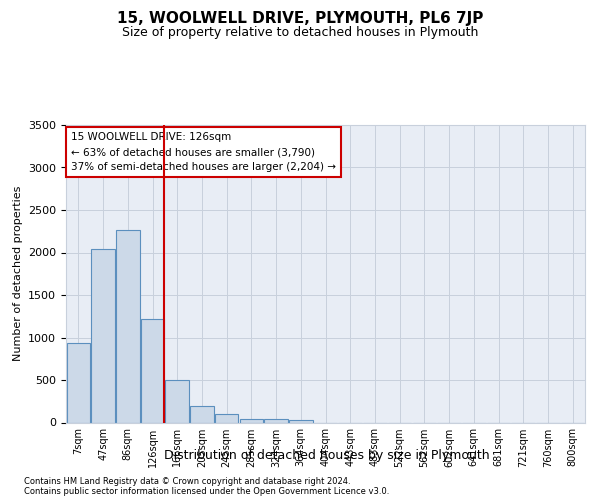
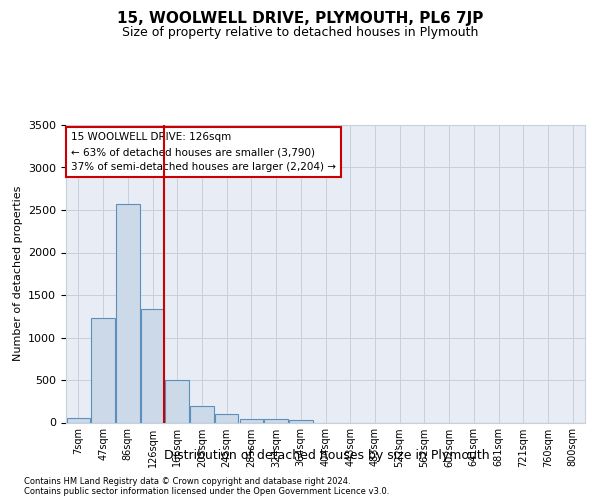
7sqm: 940 -> 50
47sqm: 2040 -> 1230
86sqm: 2260 -> 2570
126sqm: 1220 -> 1340
